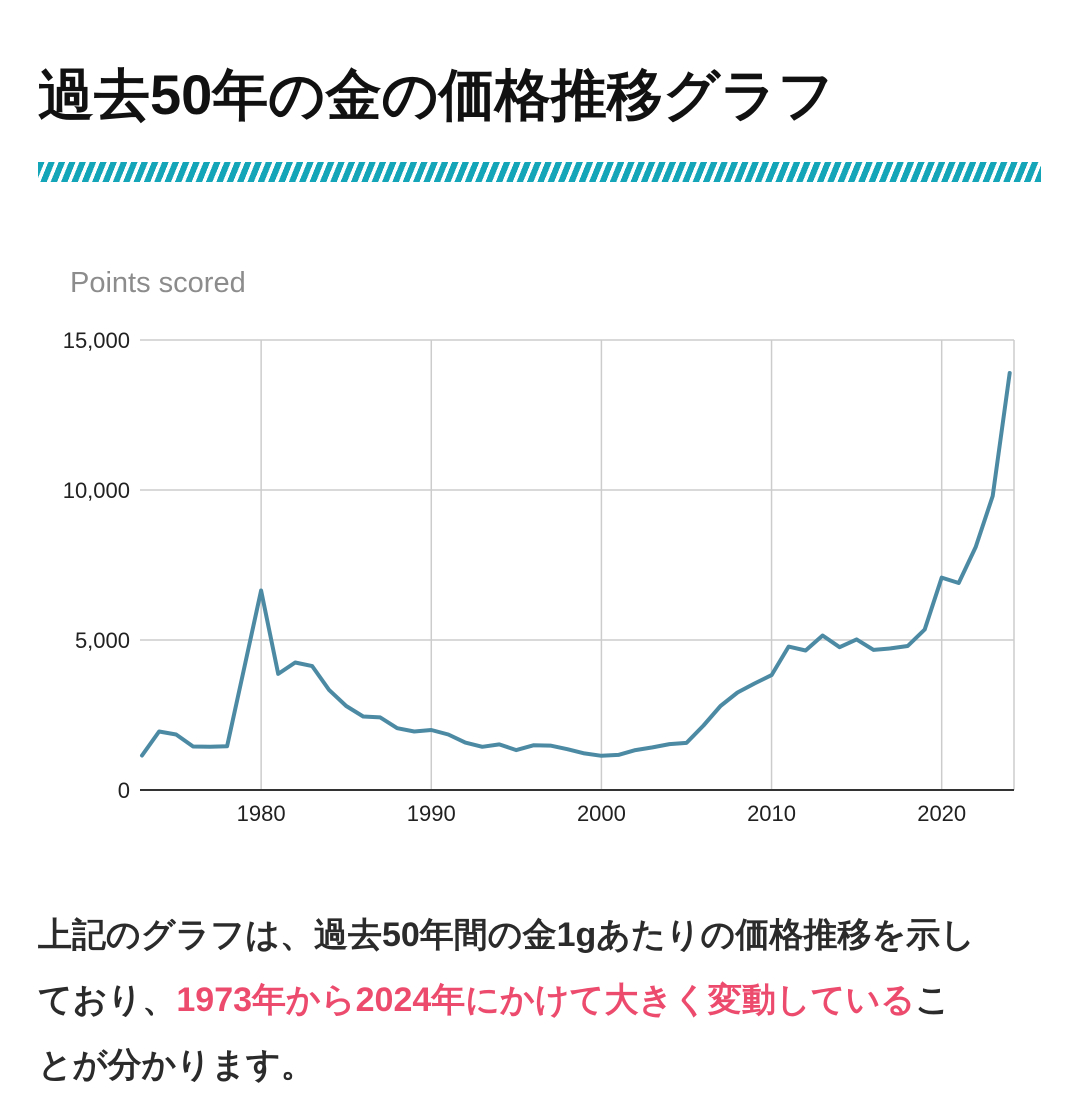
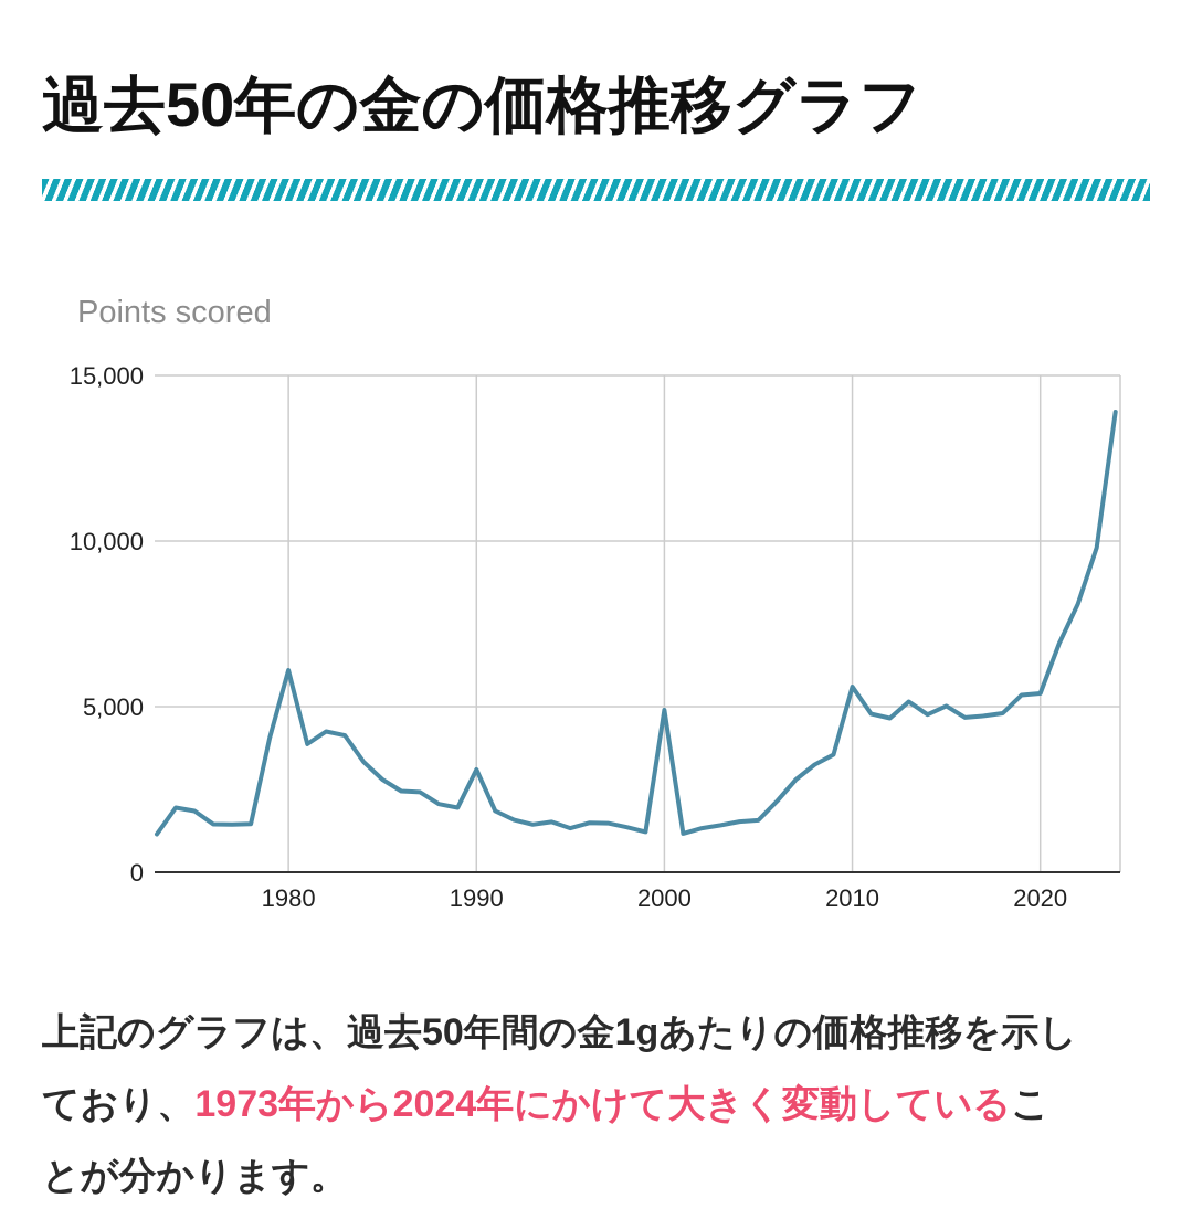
1980: 6600 -> 6100
1990: 2000 -> 3100
2000: 1100 -> 4900
2010: 3800 -> 5600
2020: 7100 -> 5400
